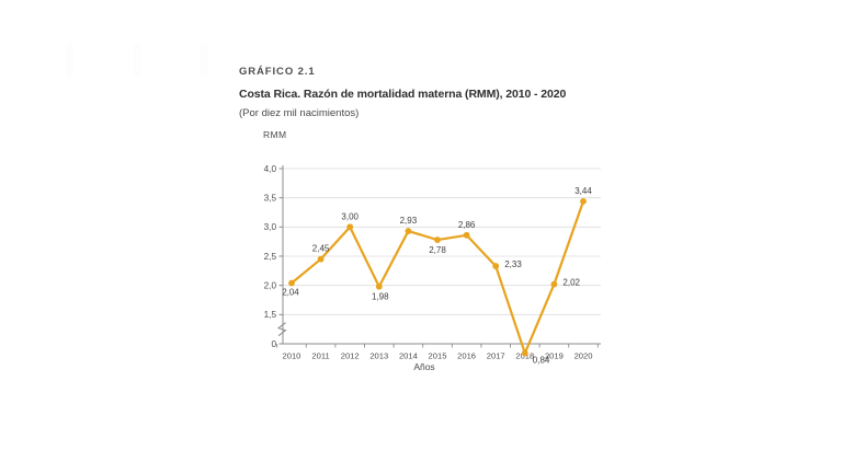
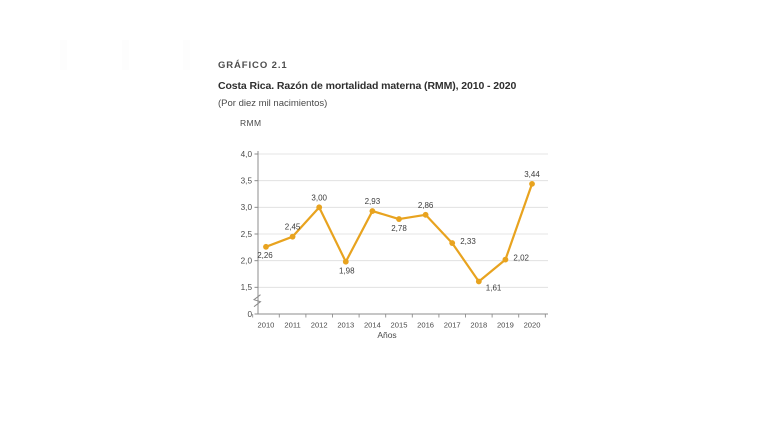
2010: 2,04 -> 2,26
2018: 0,84 -> 1,61
